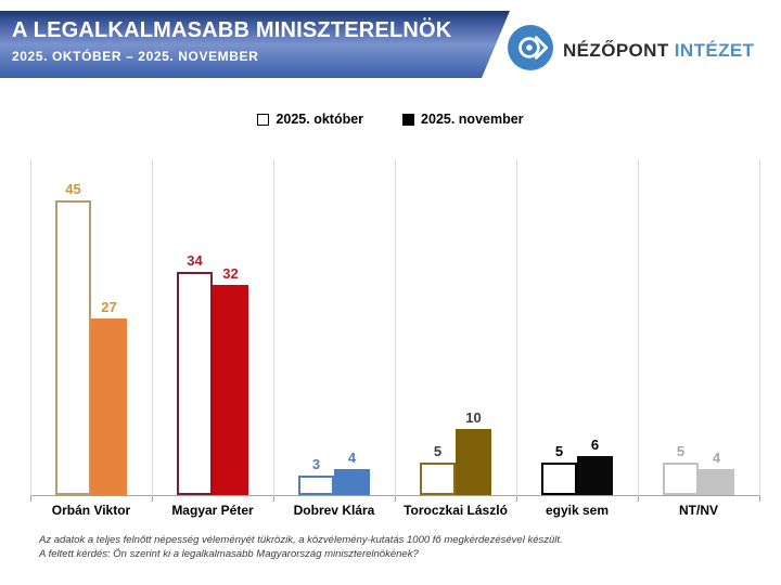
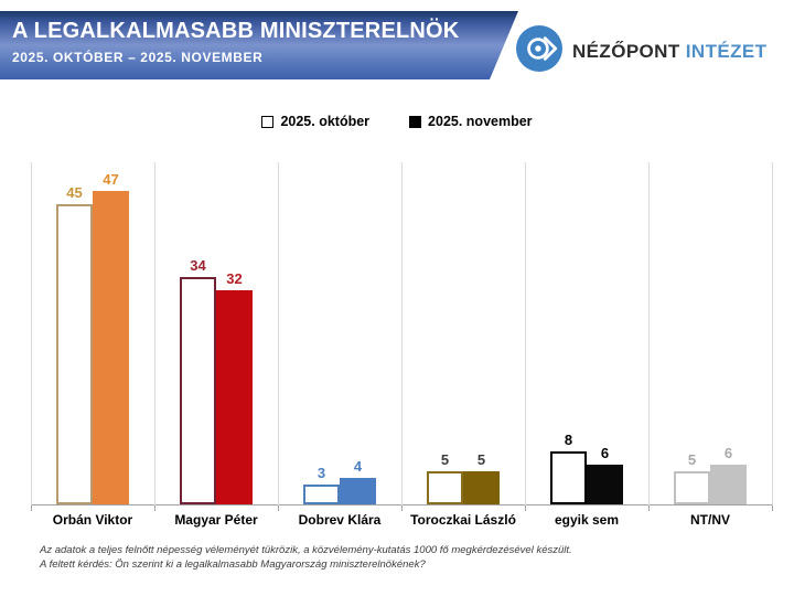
2025. november/Orbán Viktor: 27 -> 47
2025. november/Toroczkai László: 10 -> 5
2025. október/egyik sem: 5 -> 8
2025. november/NT/NV: 4 -> 6
